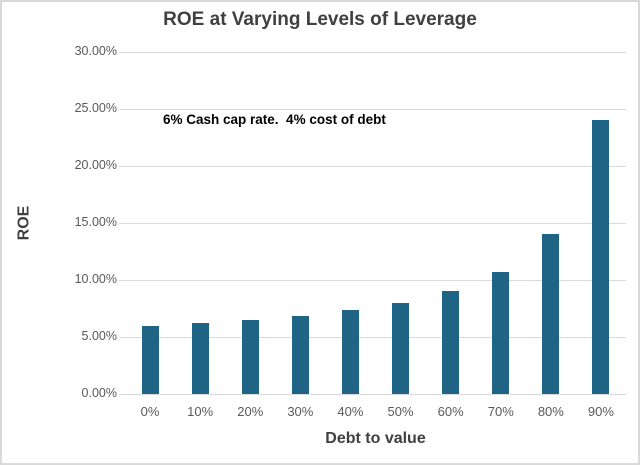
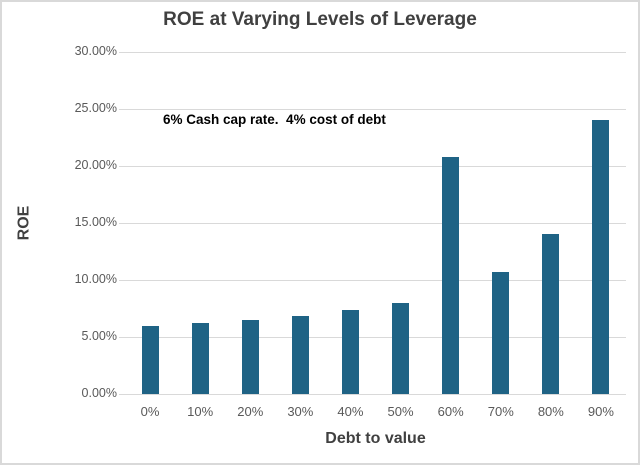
60%: 9.0% -> 20.8%
